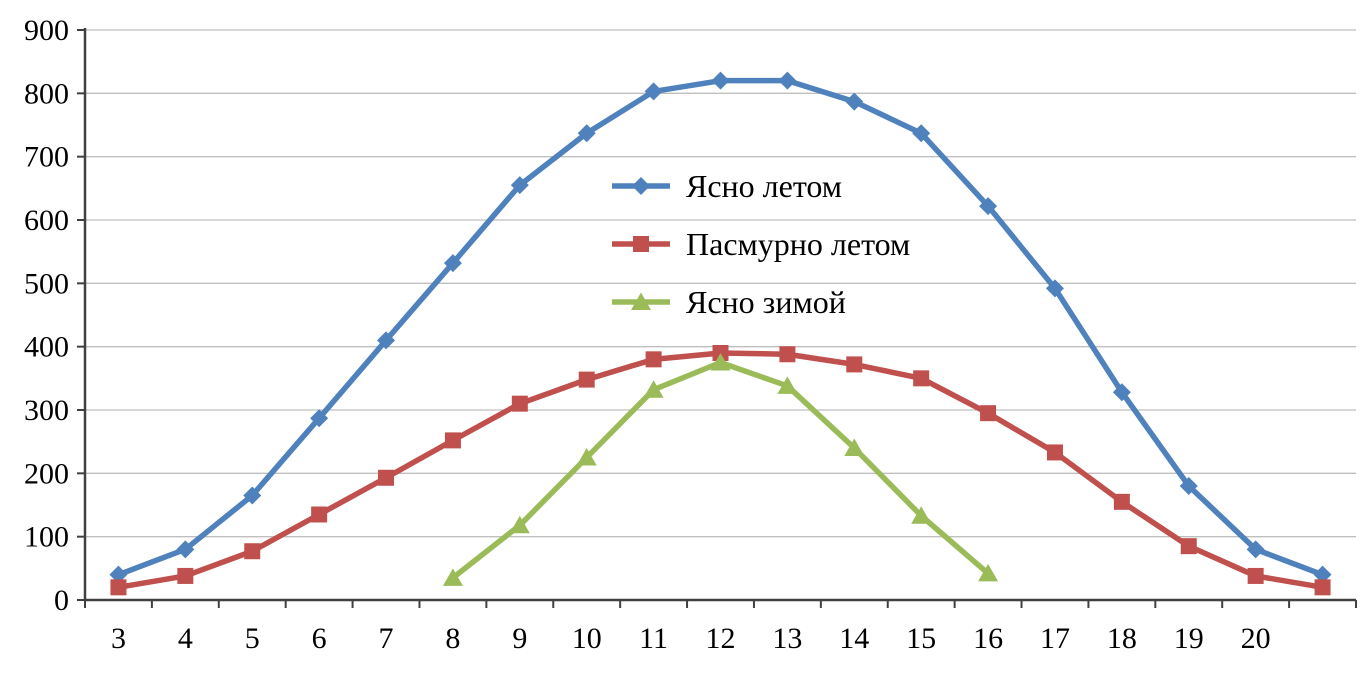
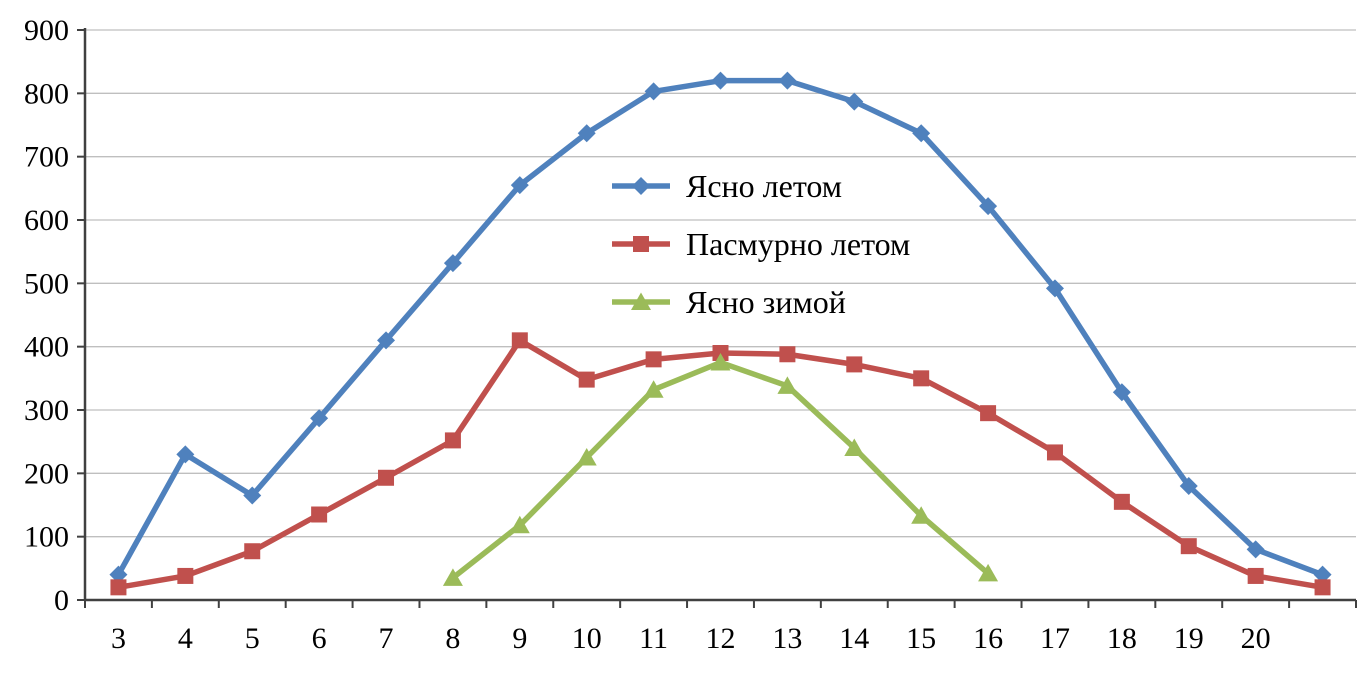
Ясно летом/4: 80 -> 230
Пасмурно летом/9: 310 -> 410
